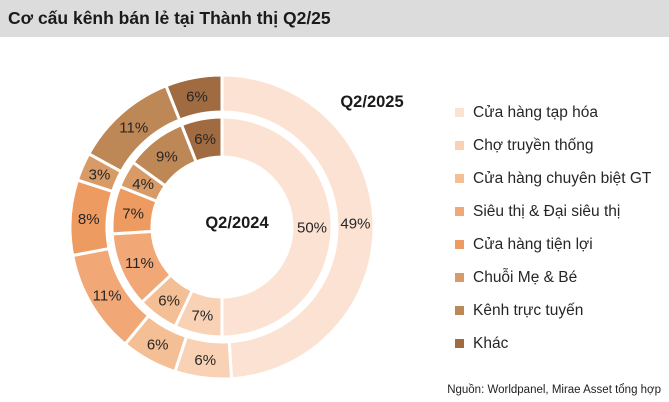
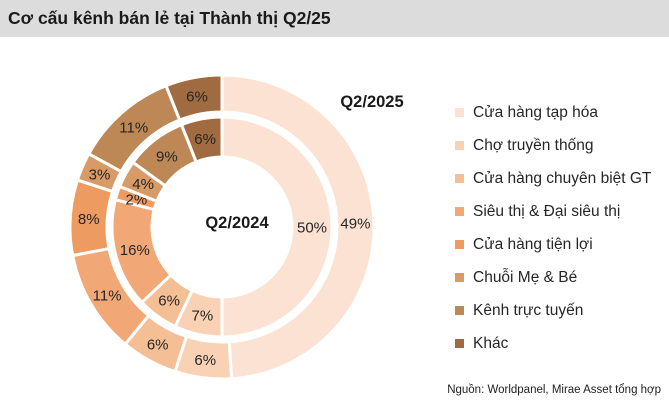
Q2/2024/Siêu thị & Đại siêu thị: 11% -> 16%
Q2/2024/Cửa hàng tiện lợi: 7% -> 2%
